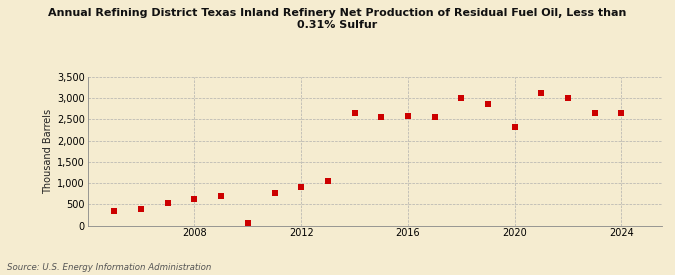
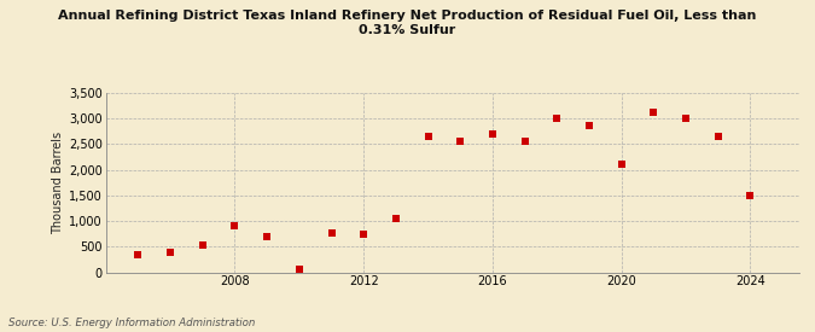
2008: 620 -> 900
2012: 900 -> 750
2016: 2,580 -> 2,700
2020: 2,330 -> 2,100
2024: 2,640 -> 1,500
